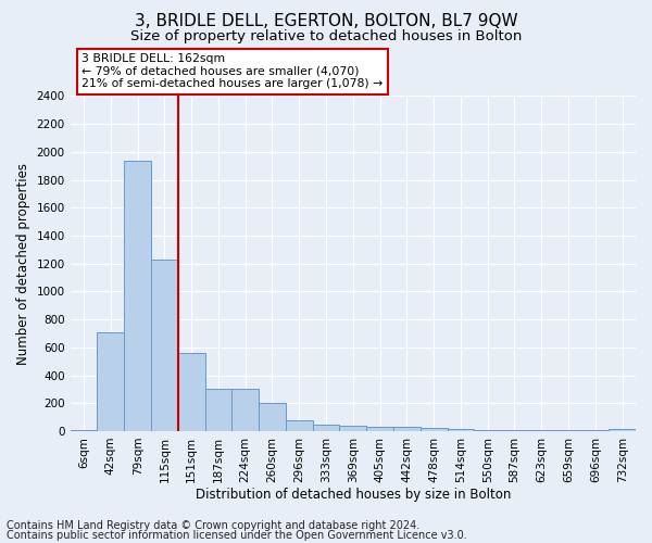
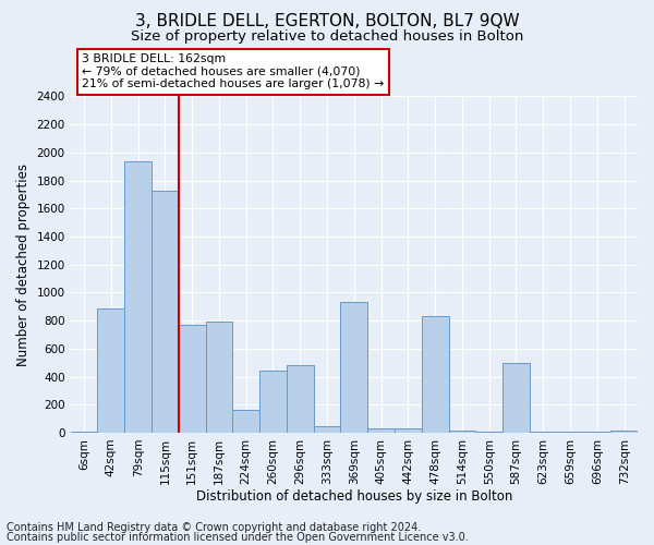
42sqm: 710 -> 890
115sqm: 1230 -> 1730
151sqm: 560 -> 770
187sqm: 300 -> 790
224sqm: 300 -> 160
260sqm: 200 -> 440
296sqm: 80 -> 480
369sqm: 40 -> 930
478sqm: 20 -> 830
587sqm: 0 -> 500
